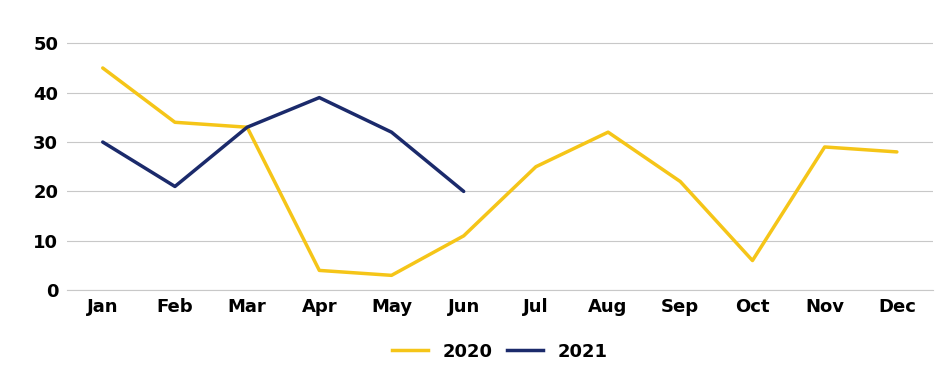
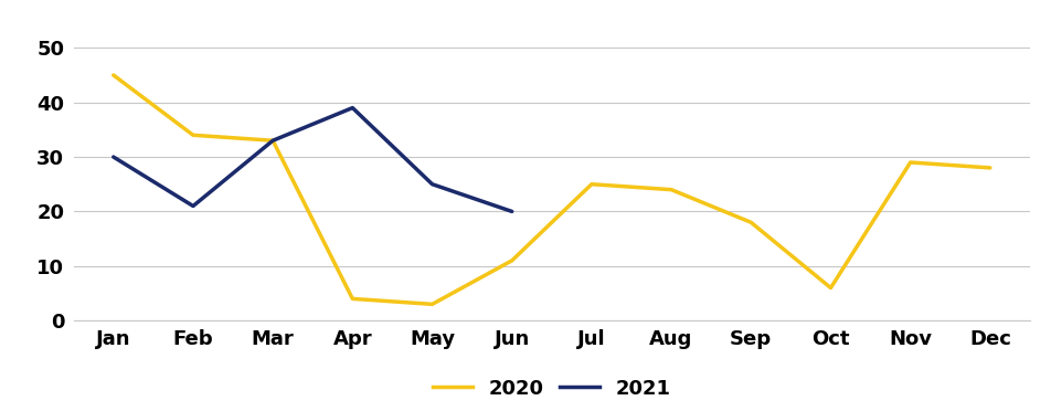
2021/May: 32 -> 25
2020/Aug: 32 -> 24
2020/Sep: 22 -> 18
